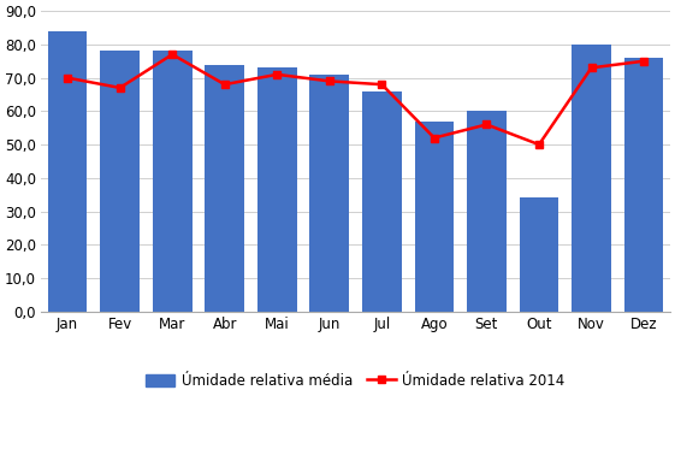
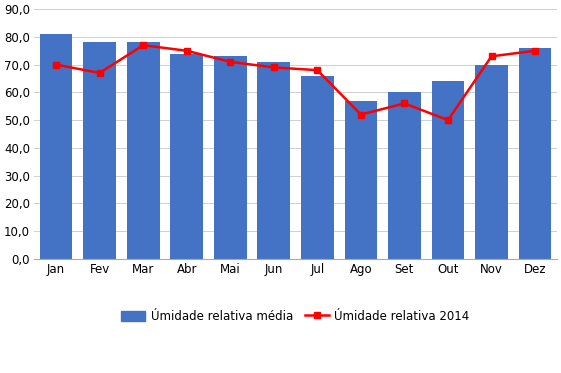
Úmidade relativa média/Jan: 84 -> 81
Úmidade relativa 2014/Abr: 68 -> 75
Úmidade relativa média/Out: 34 -> 64
Úmidade relativa média/Nov: 80 -> 70
